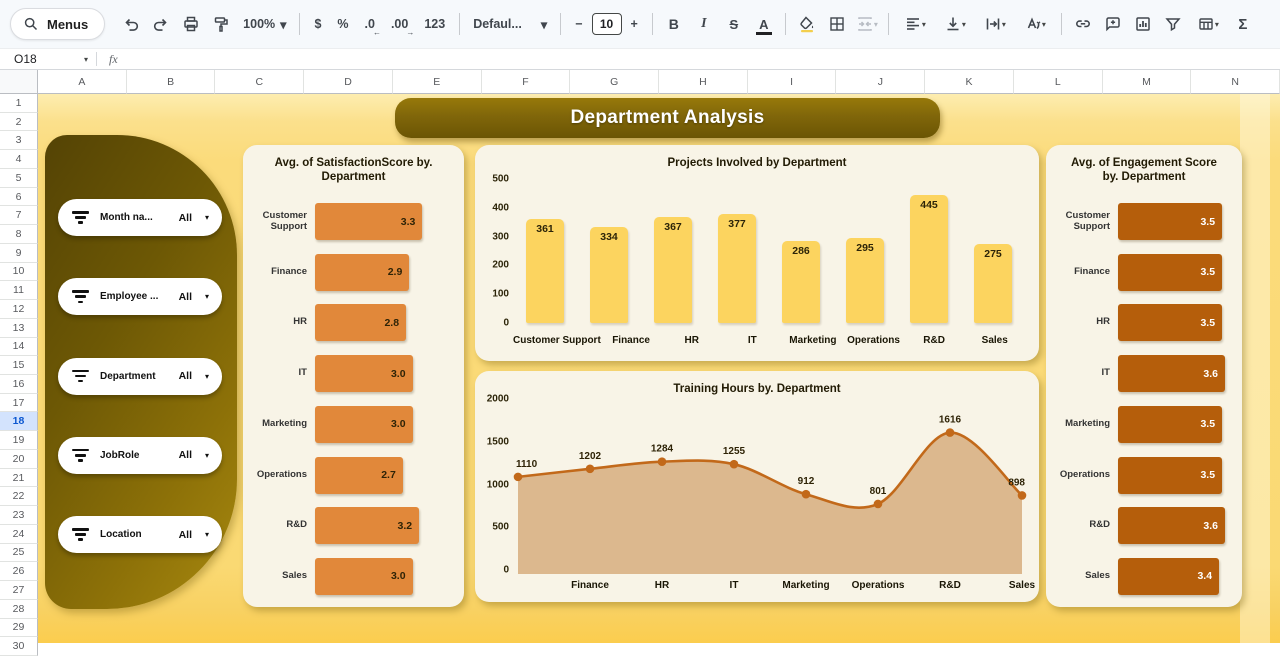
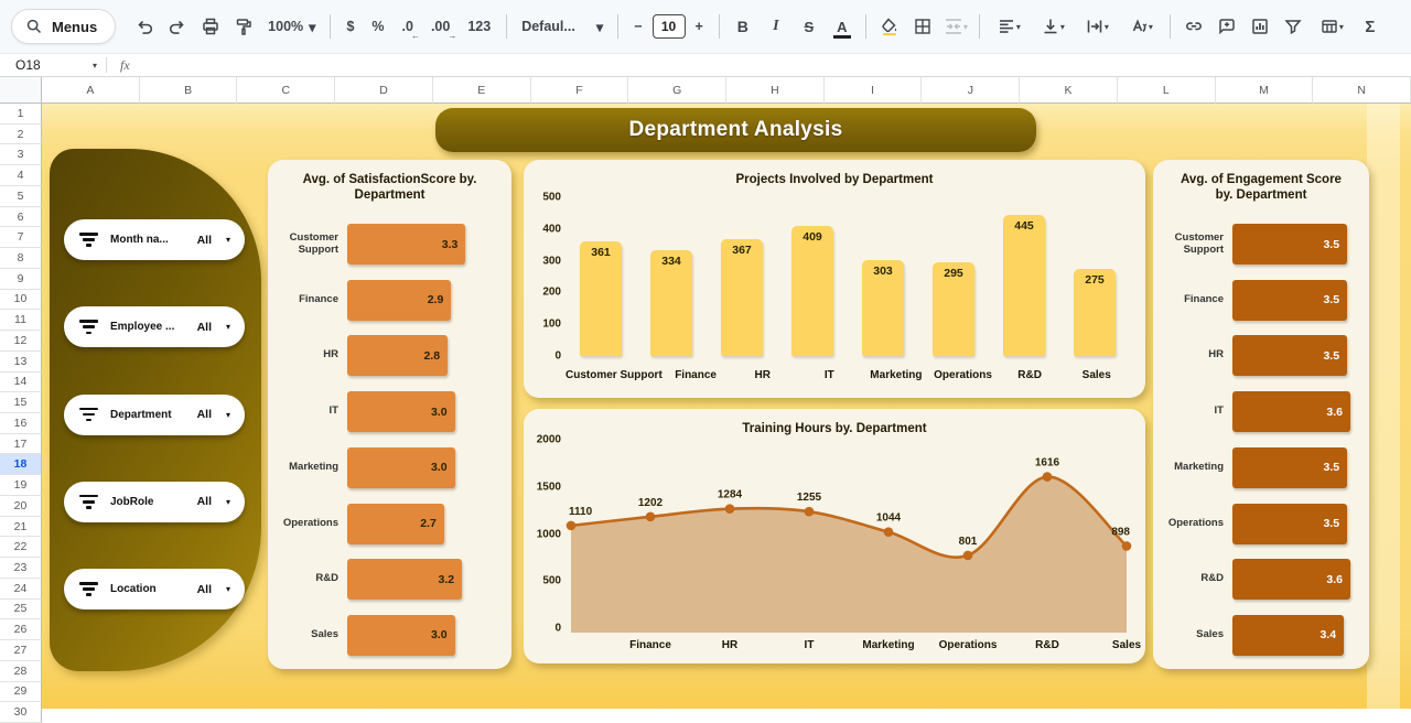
Projects Involved by Department/IT: 377 -> 409
Projects Involved by Department/Marketing: 286 -> 303
Training Hours by. Department/Marketing: 912 -> 1044
